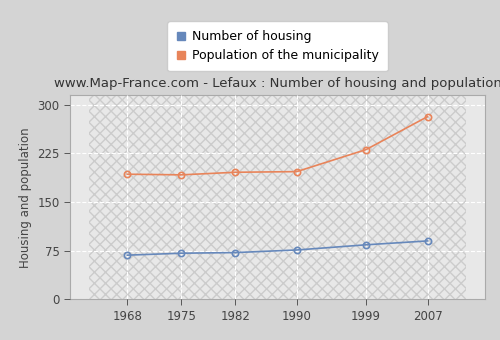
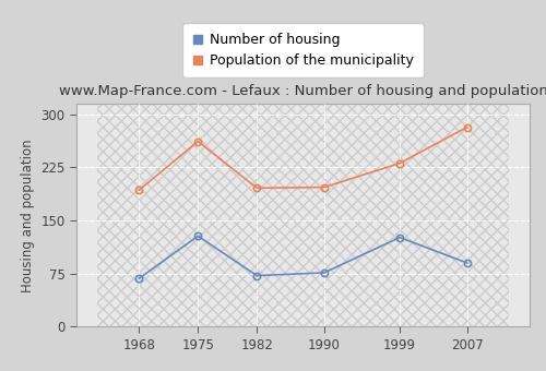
Number of housing/1975: 71 -> 128
Population of the municipality/1975: 192 -> 262
Number of housing/1999: 84 -> 126
